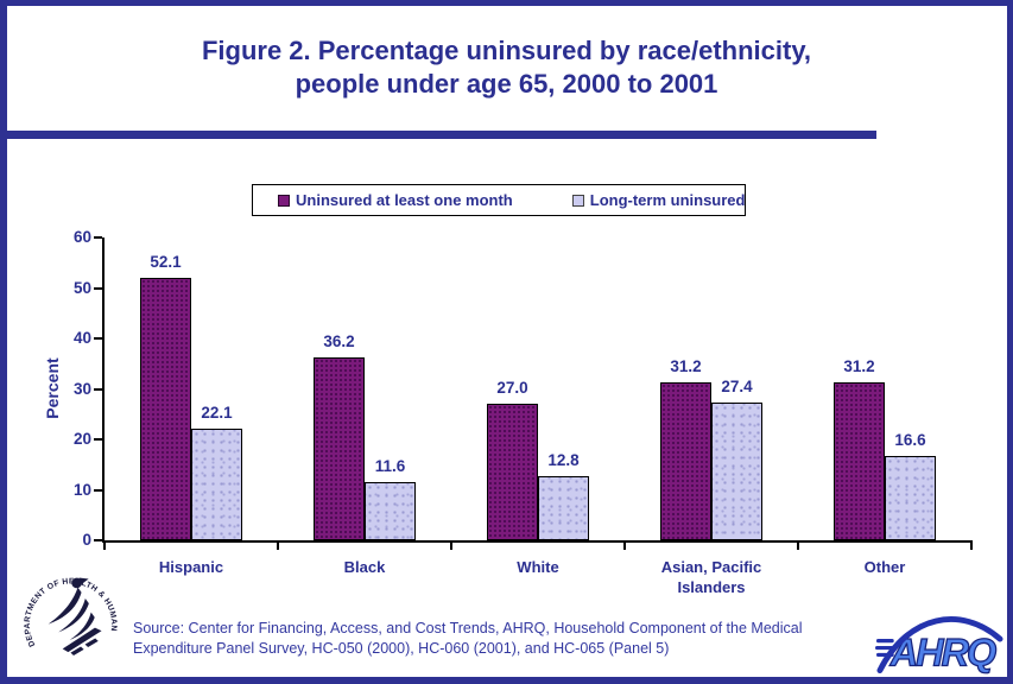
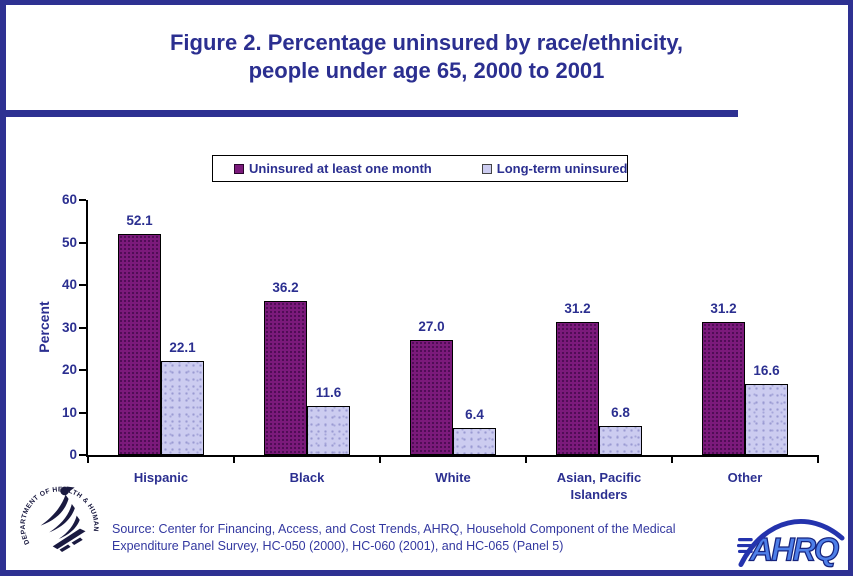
Long-term uninsured/White: 12.8 -> 6.4
Long-term uninsured/Asian, Pacific Islanders: 27.4 -> 6.8
